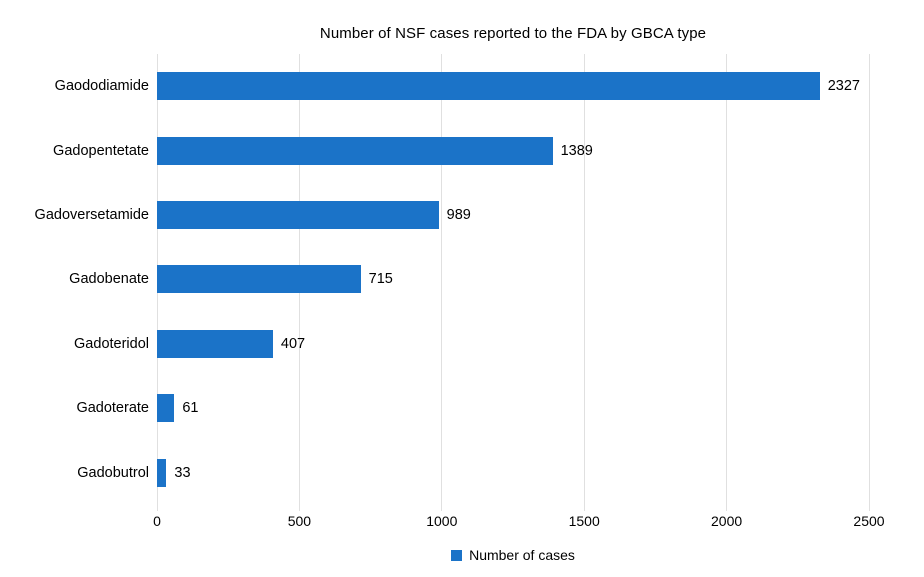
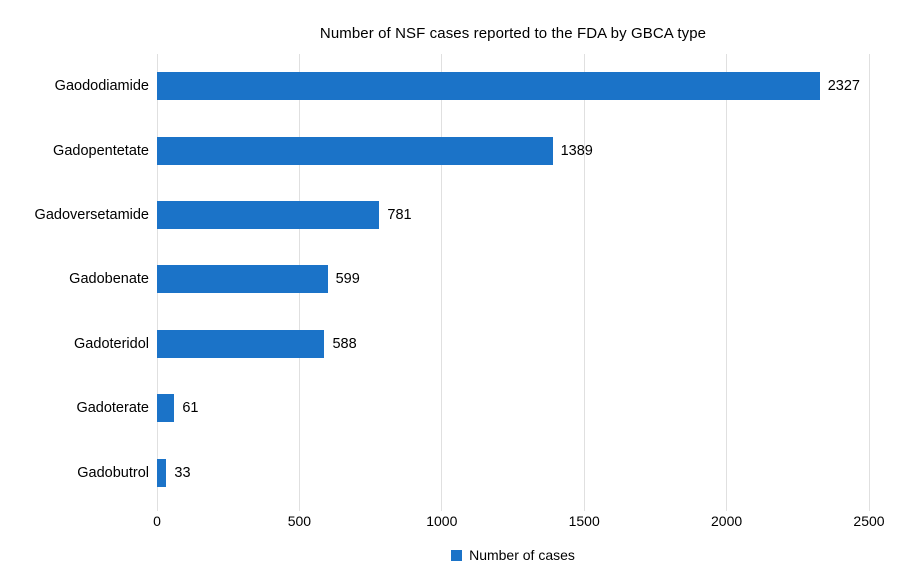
Gadoversetamide: 989 -> 781
Gadobenate: 715 -> 599
Gadoteridol: 407 -> 588
